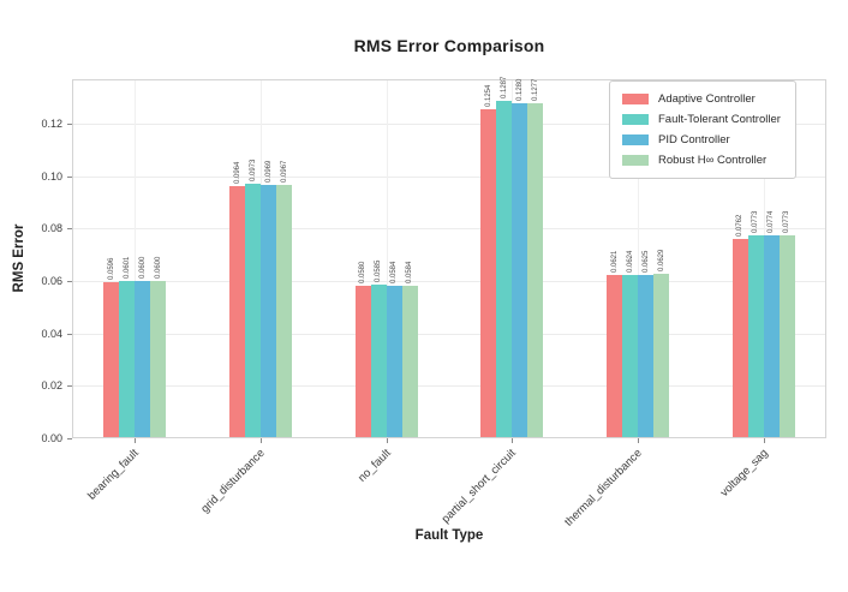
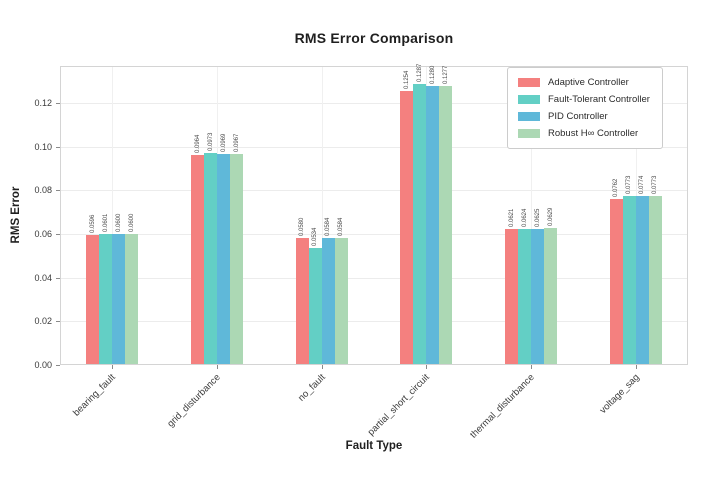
Fault-Tolerant Controller/no_fault: 0.0585 -> 0.0534
